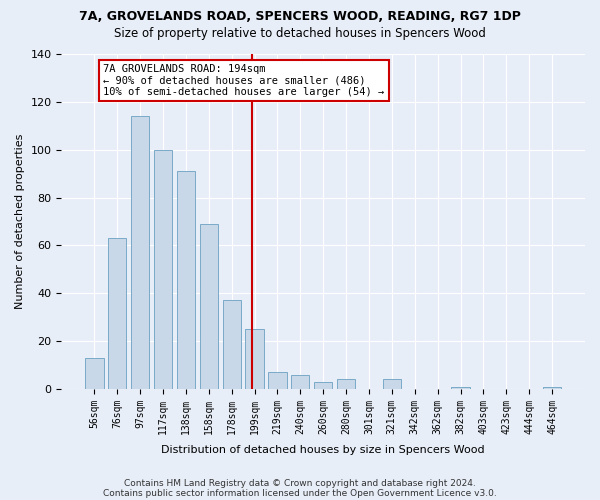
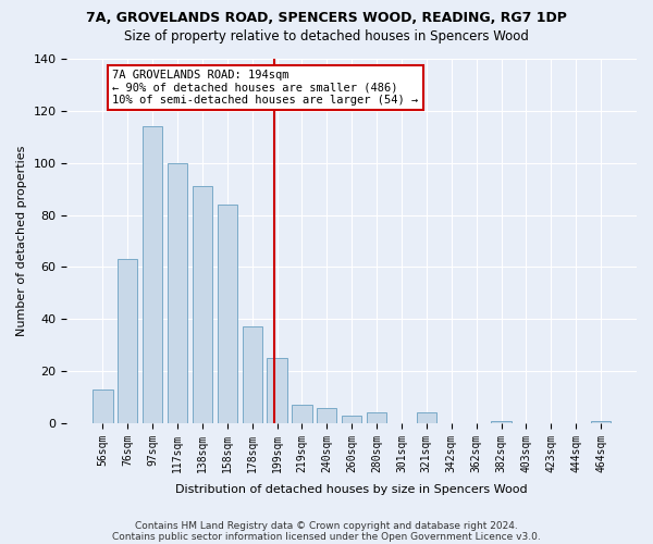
158sqm: 69 -> 84
